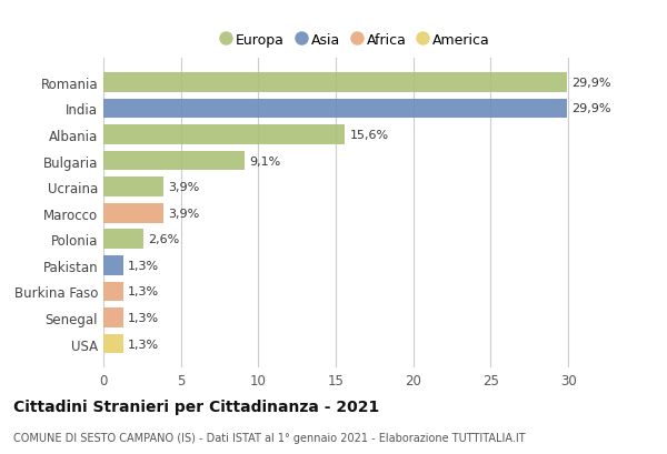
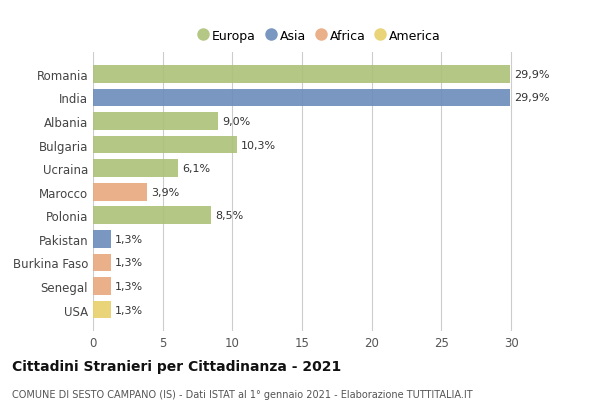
Albania: 15,6% -> 9,0%
Bulgaria: 9,1% -> 10,3%
Ucraina: 3,9% -> 6,1%
Polonia: 2,6% -> 8,5%
